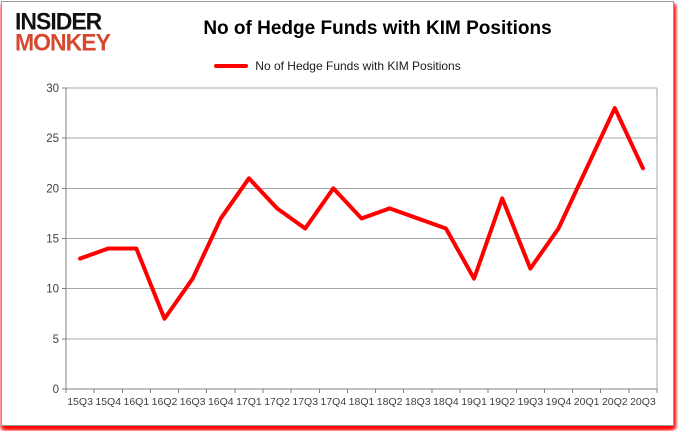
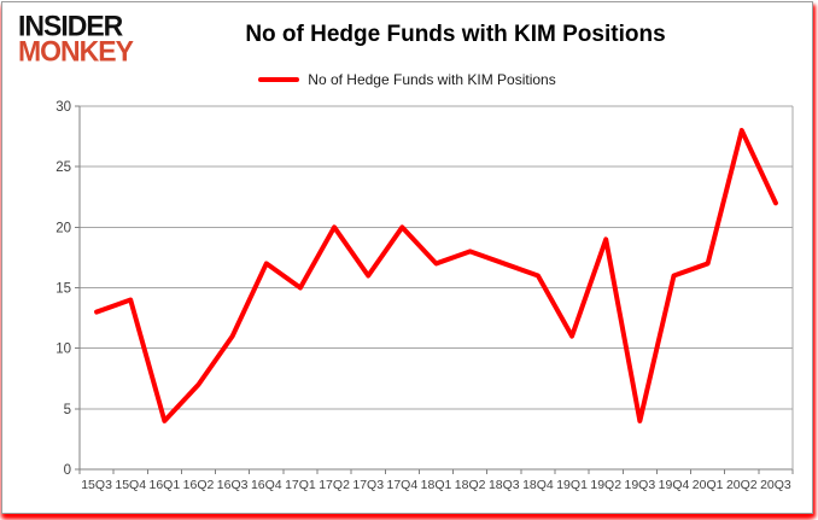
16Q1: 14 -> 4
17Q1: 21 -> 15
17Q2: 18 -> 20
19Q3: 12 -> 4
20Q1: 22 -> 17
